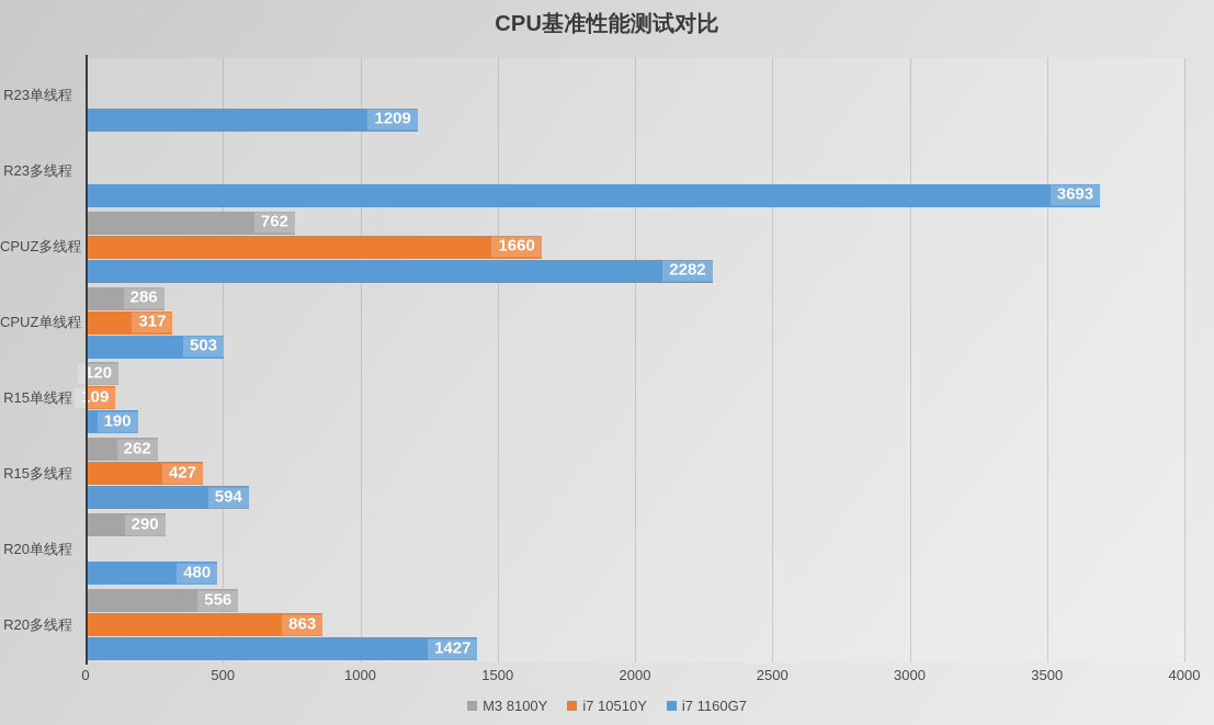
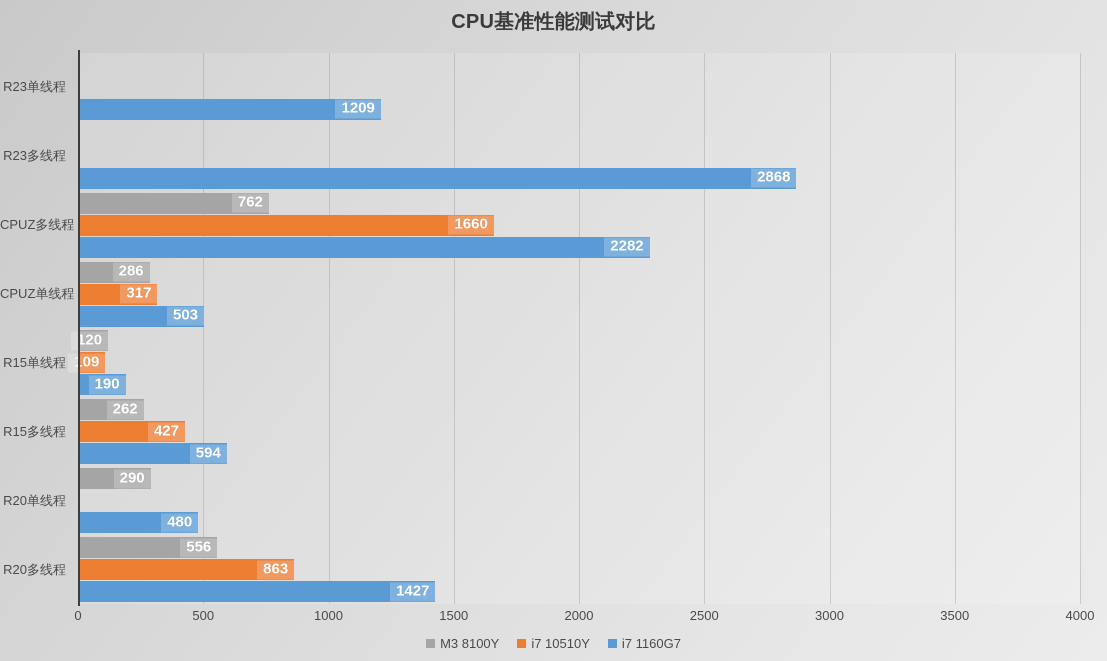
i7 1160G7/R23多线程: 3693 -> 2868
